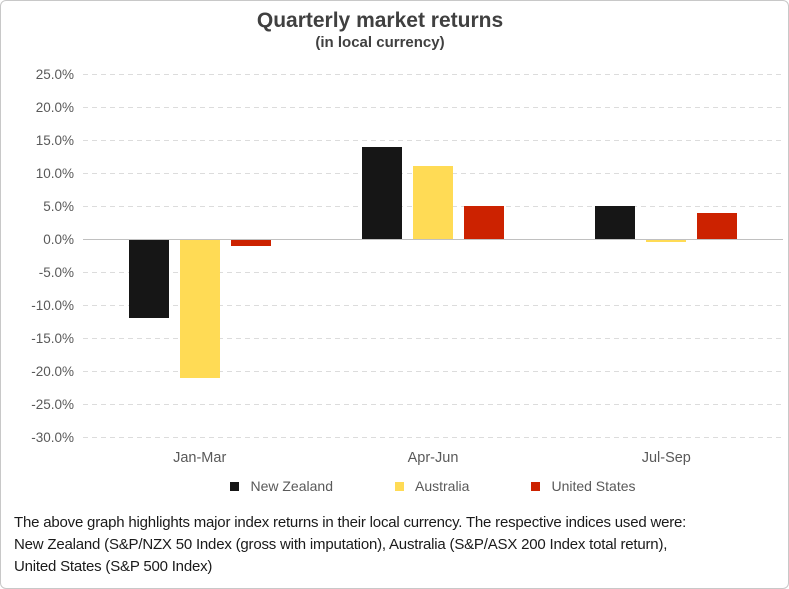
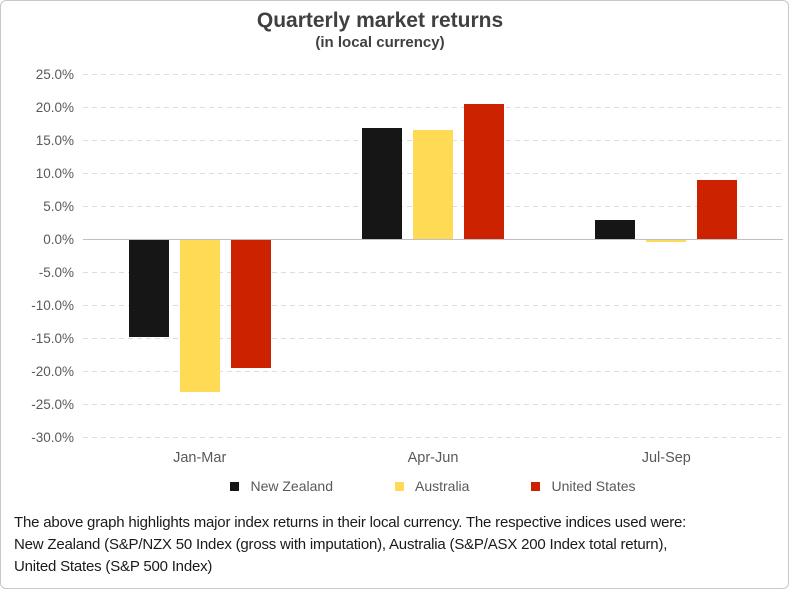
New Zealand/Jan-Mar: -12% -> -15%
Australia/Jan-Mar: -21% -> -23%
United States/Jan-Mar: -1% -> -20%
New Zealand/Apr-Jun: 14% -> 17%
Australia/Apr-Jun: 11% -> 16%
United States/Apr-Jun: 5% -> 20%
New Zealand/Jul-Sep: 5% -> 3%
United States/Jul-Sep: 4% -> 9%
